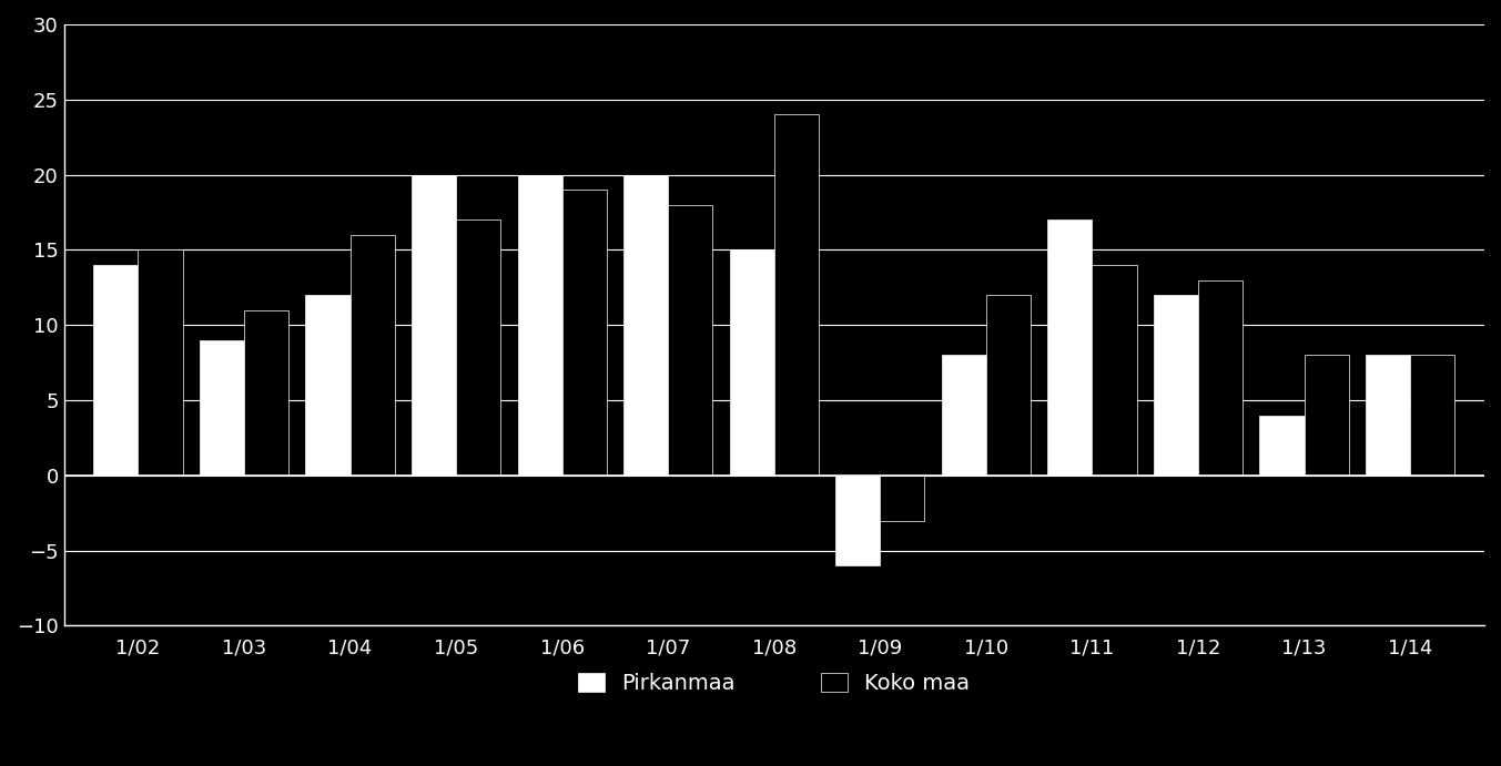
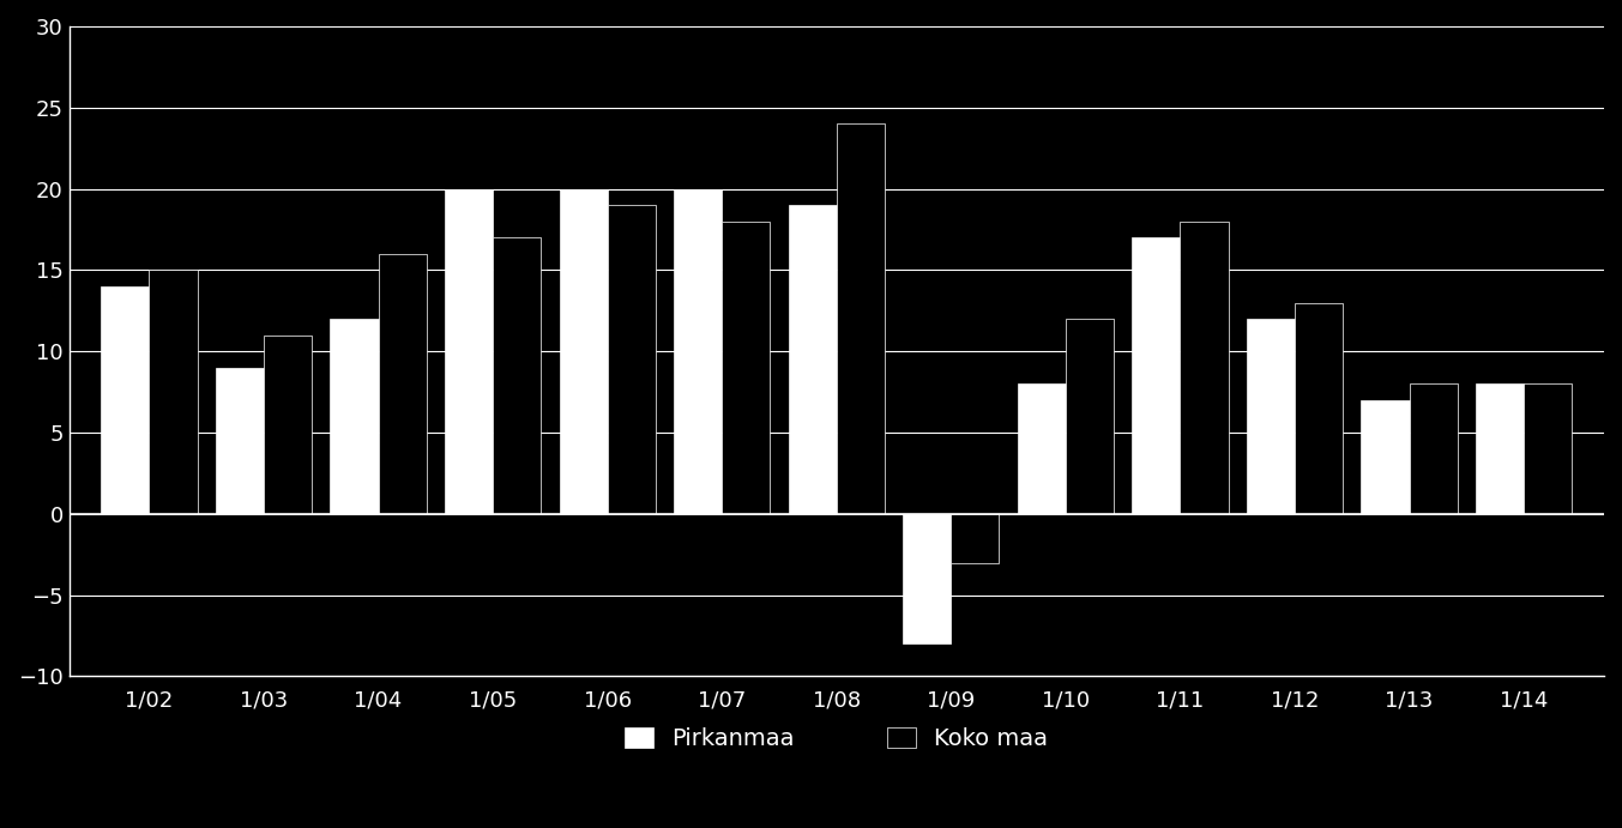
Pirkanmaa/1/08: 15 -> 19
Pirkanmaa/1/09: -6 -> -8
Koko maa/1/11: 14 -> 18
Pirkanmaa/1/13: 4 -> 7
